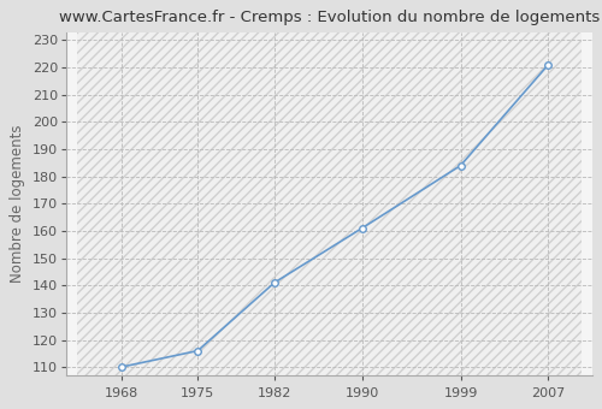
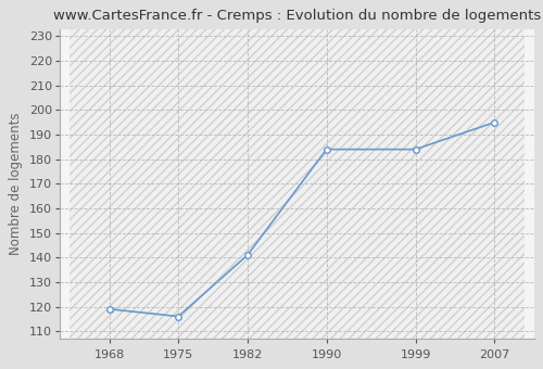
1968: 110 -> 119
1990: 161 -> 184
2007: 221 -> 195
